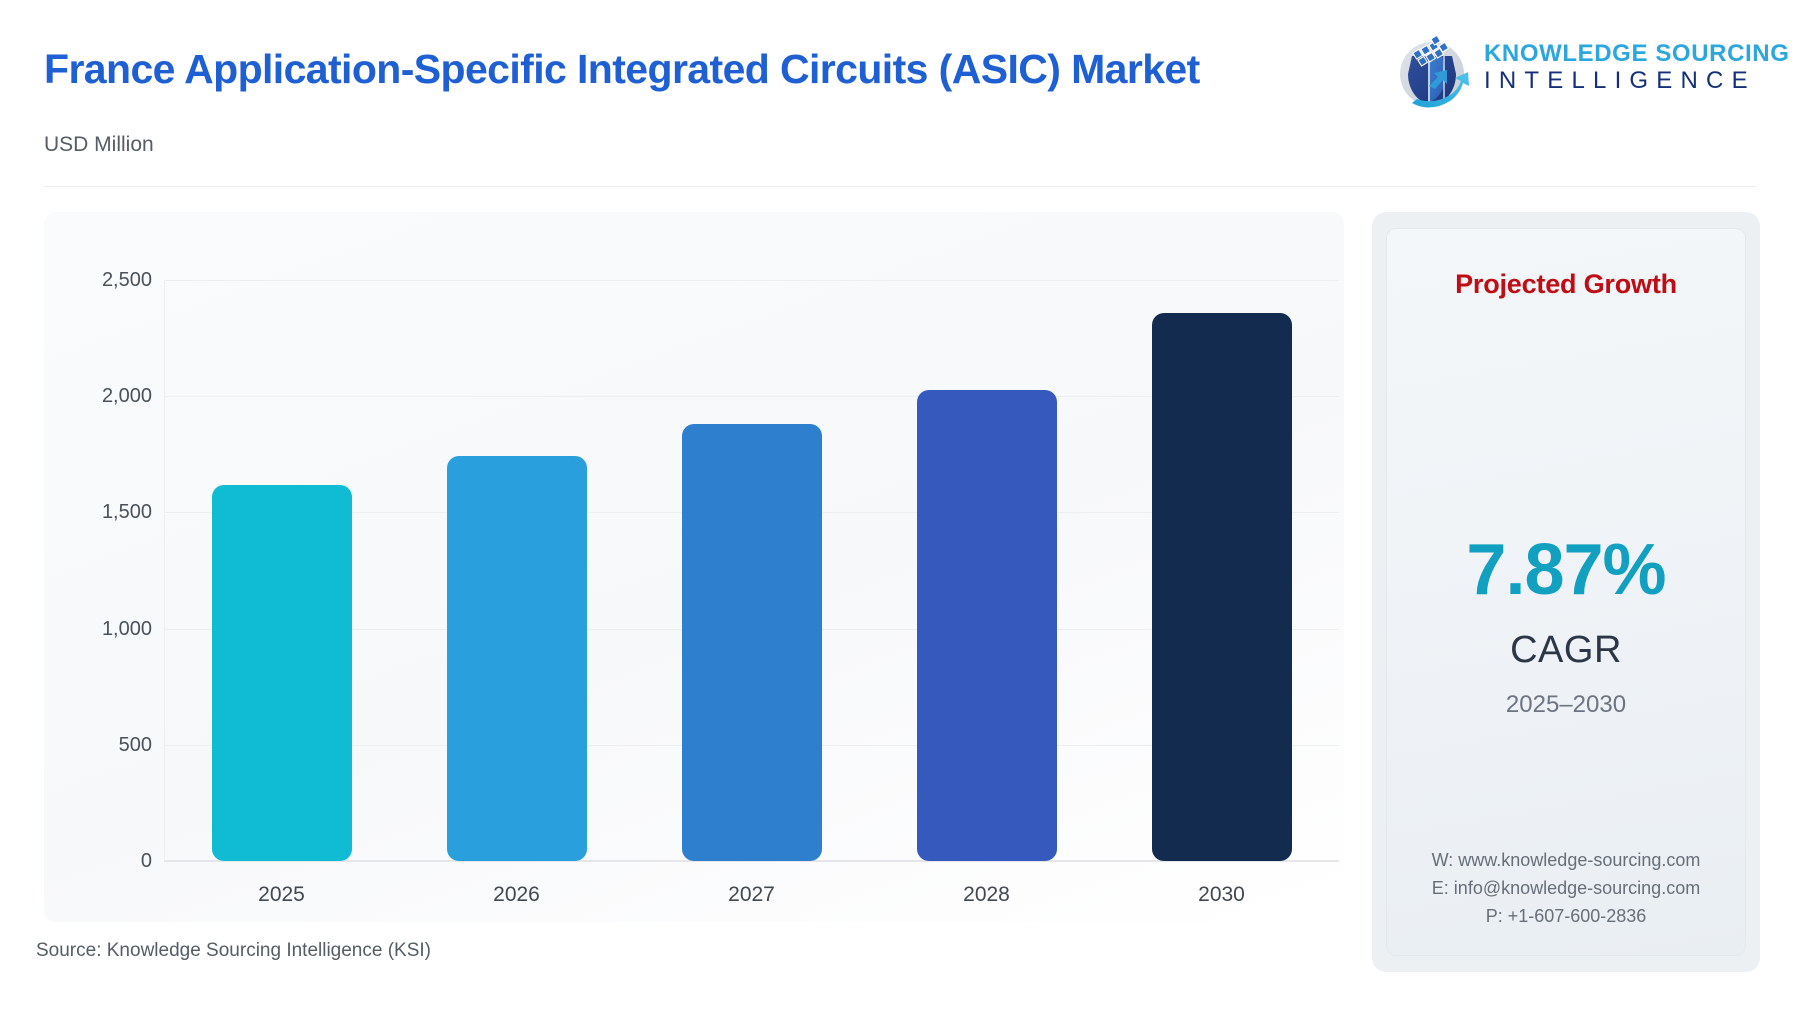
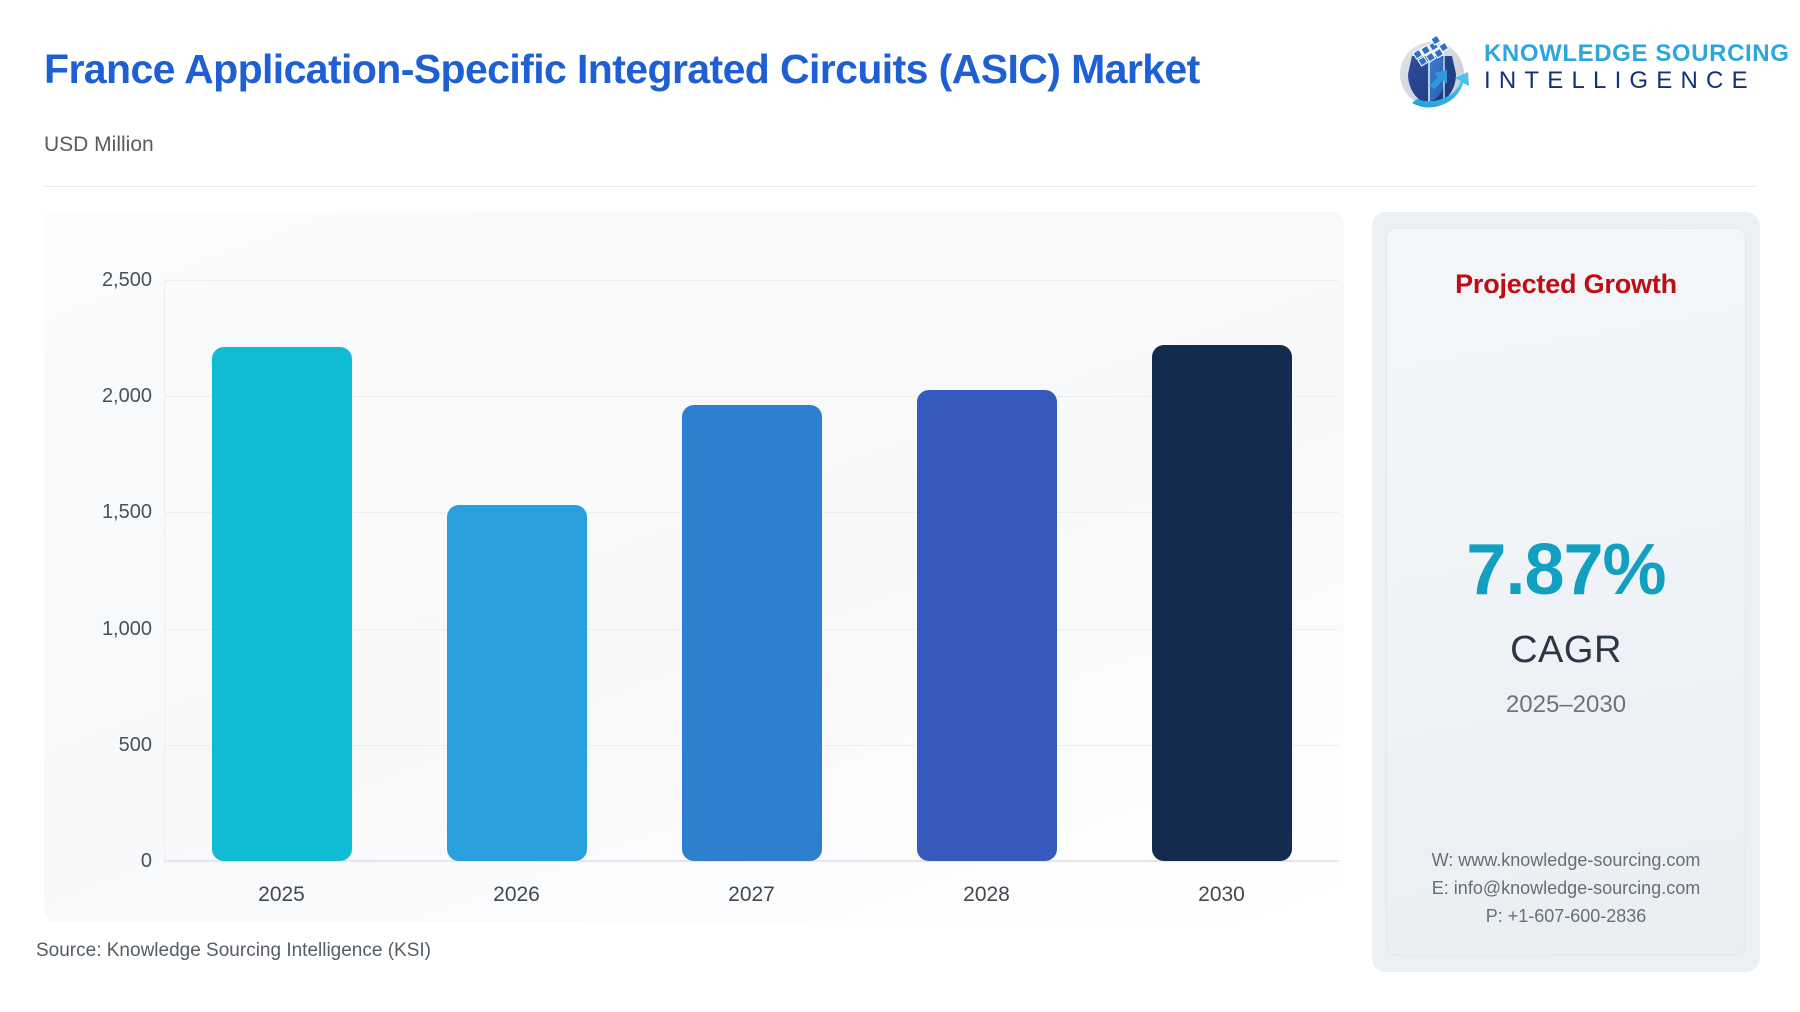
2025: 1620 -> 2210
2026: 1740 -> 1530
2027: 1880 -> 1960
2030: 2360 -> 2220
